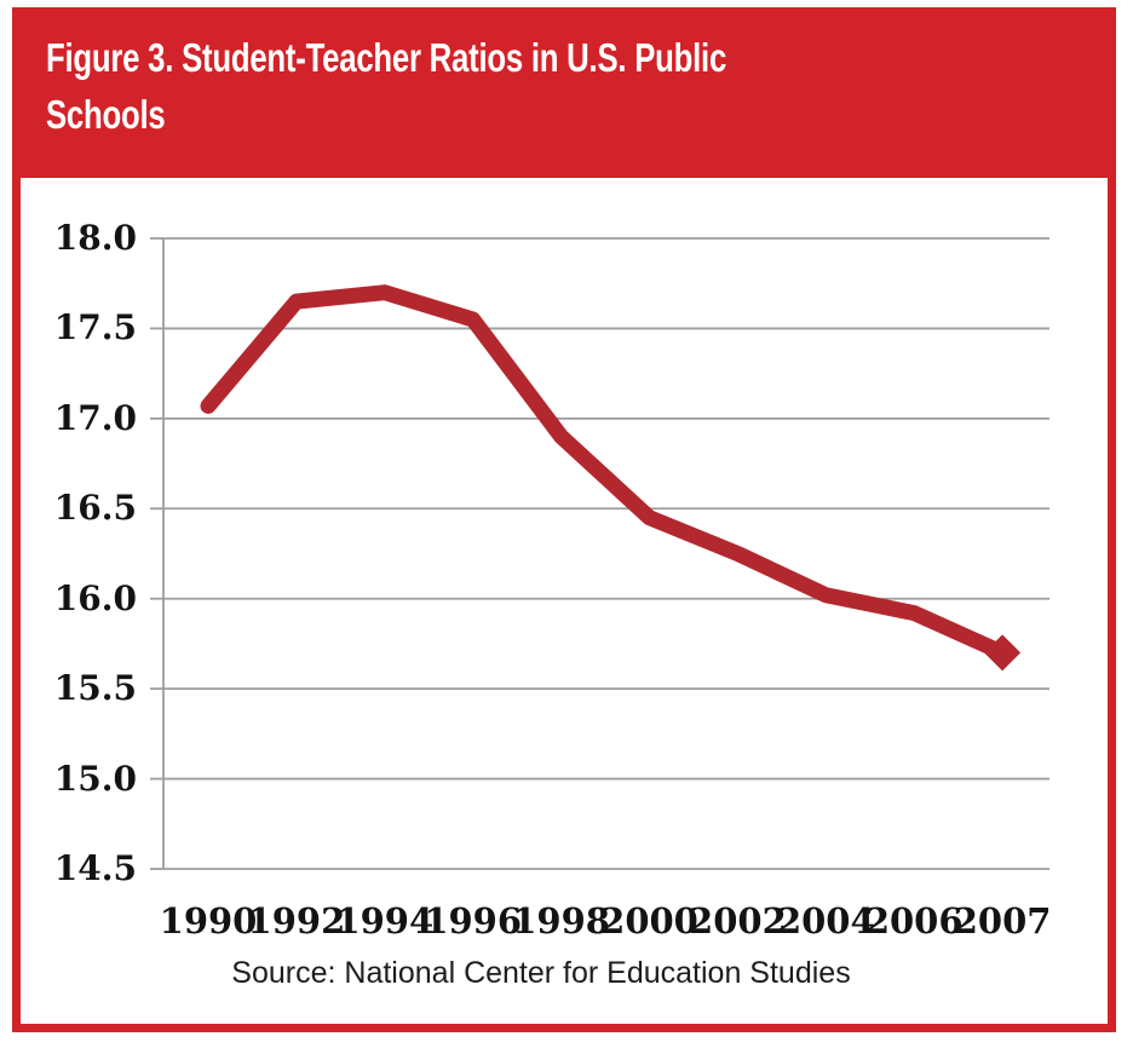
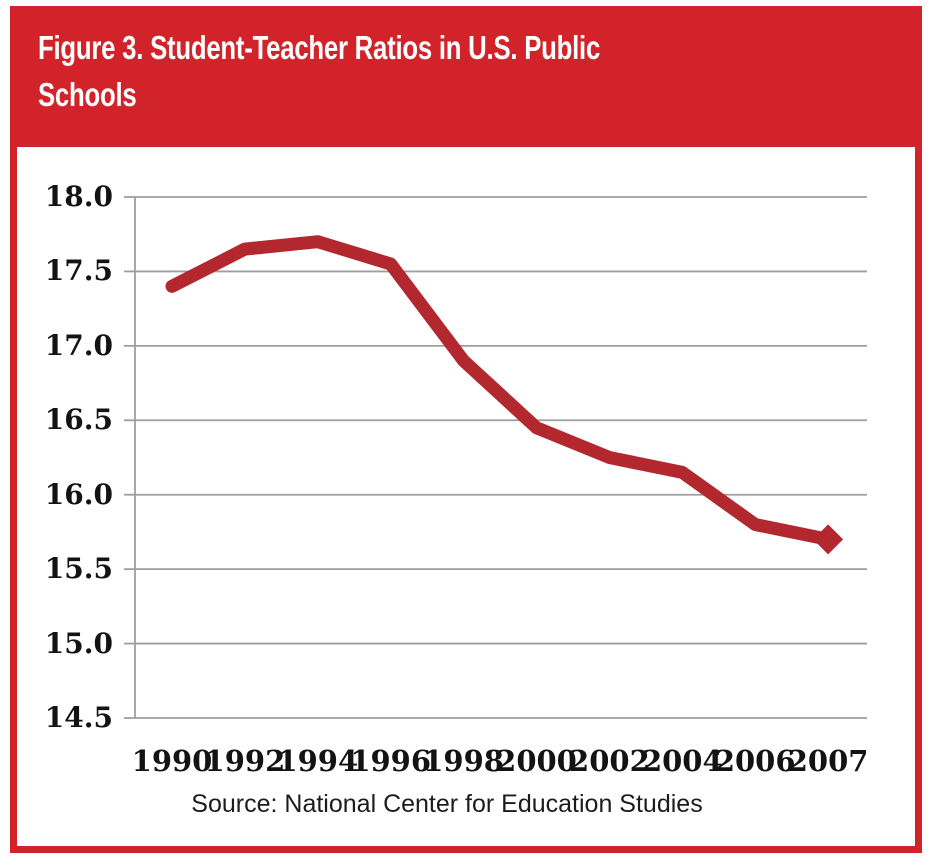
1990: 17.07 -> 17.40
2004: 16.02 -> 16.15
2006: 15.92 -> 15.80
